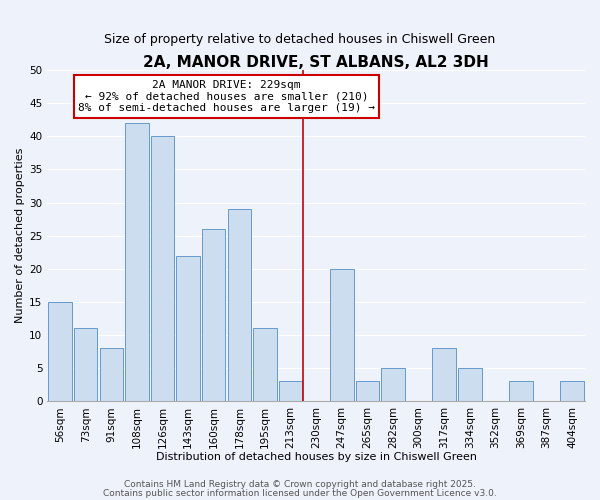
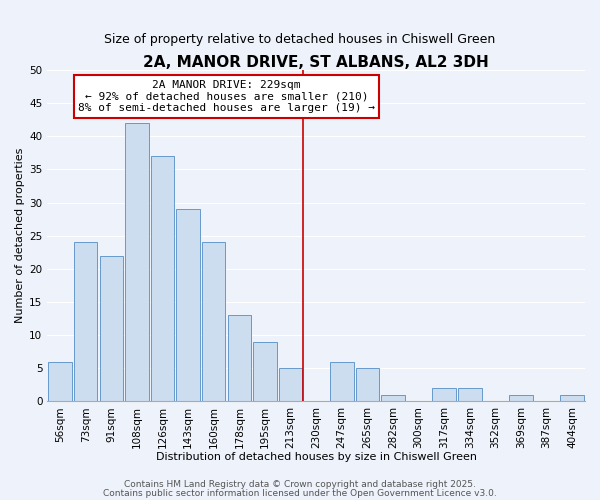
56sqm: 15 -> 6
73sqm: 11 -> 24
91sqm: 8 -> 22
126sqm: 40 -> 37
143sqm: 22 -> 29
160sqm: 26 -> 24
178sqm: 29 -> 13
195sqm: 11 -> 9
213sqm: 3 -> 5
247sqm: 20 -> 6
265sqm: 3 -> 5
282sqm: 5 -> 1
317sqm: 8 -> 2
334sqm: 5 -> 2
369sqm: 3 -> 1
404sqm: 3 -> 1
